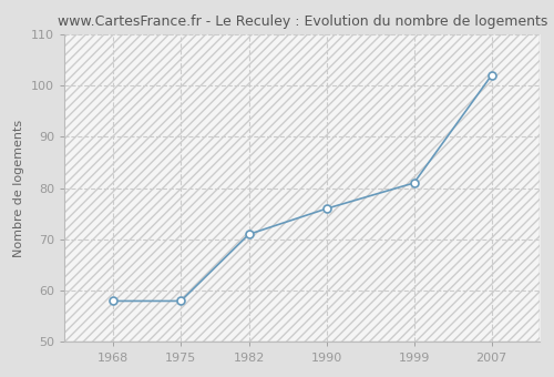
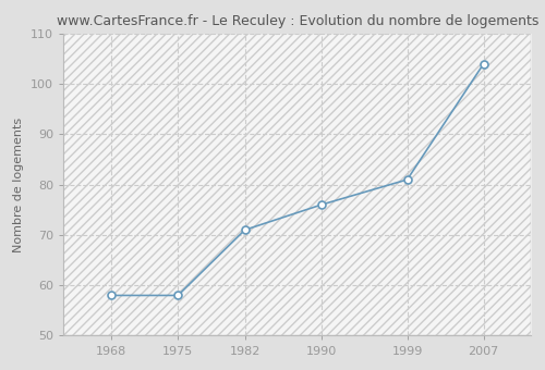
2007: 102 -> 104
